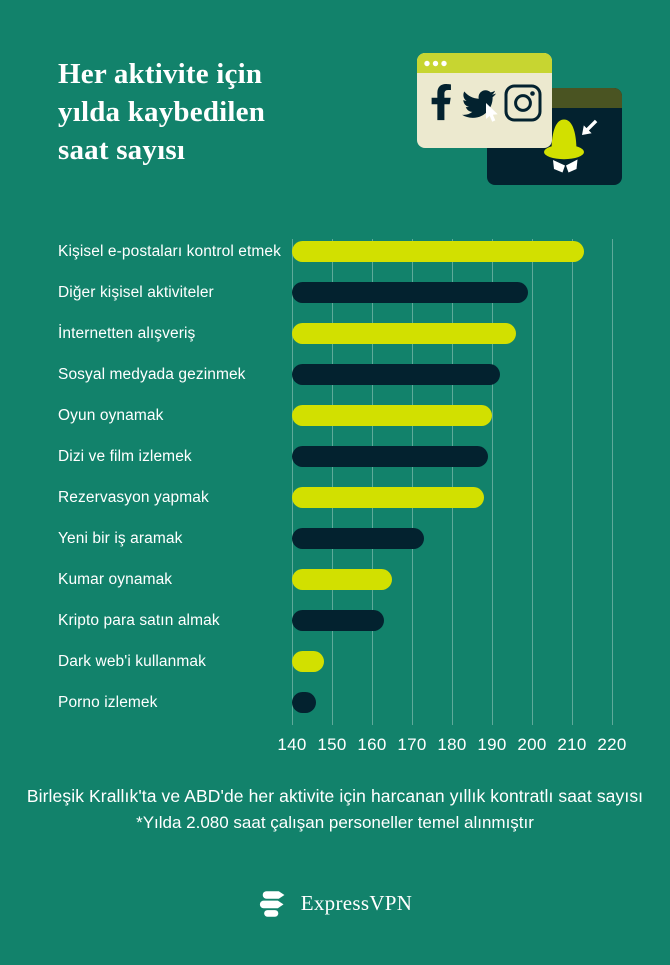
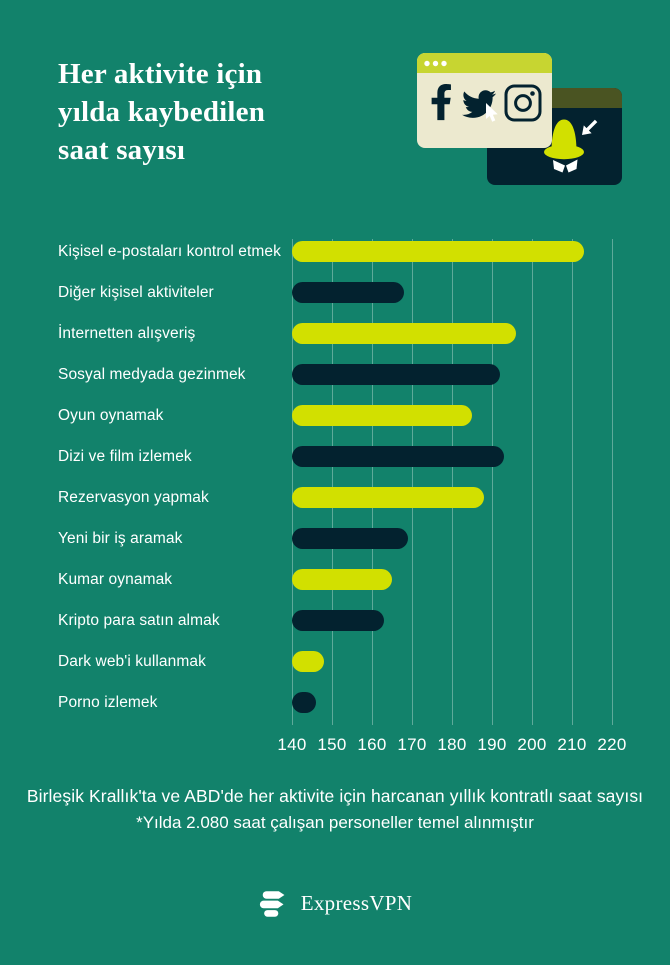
Diğer kişisel aktiviteler: 199 -> 168
Oyun oynamak: 190 -> 185
Dizi ve film izlemek: 189 -> 193
Yeni bir iş aramak: 173 -> 169
